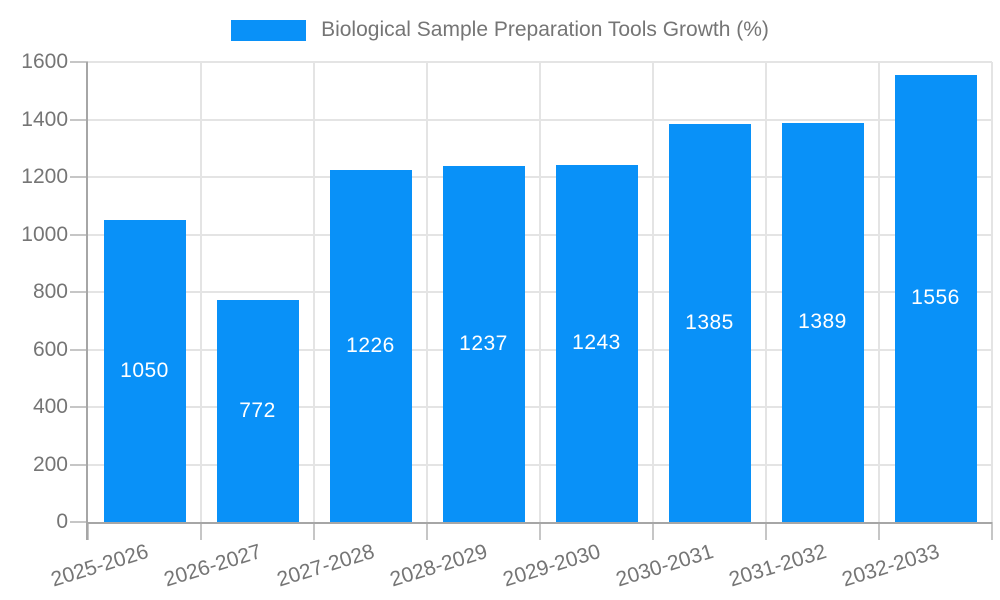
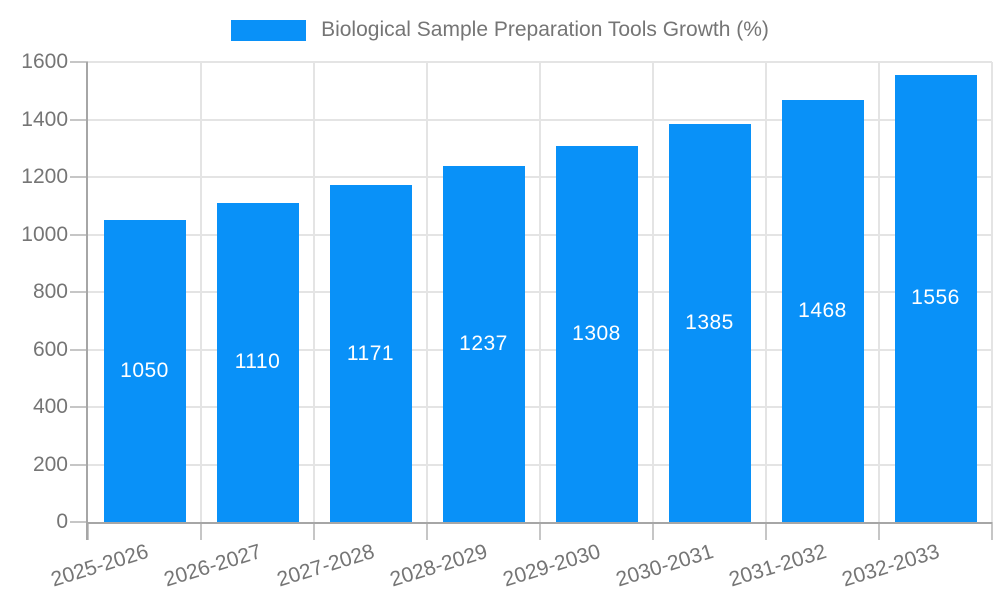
2026-2027: 772 -> 1110
2027-2028: 1226 -> 1171
2029-2030: 1243 -> 1308
2031-2032: 1389 -> 1468
